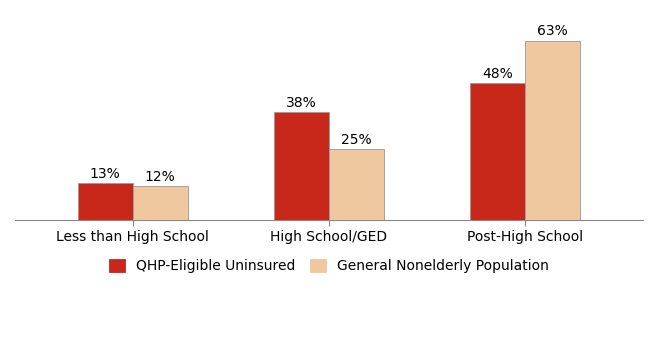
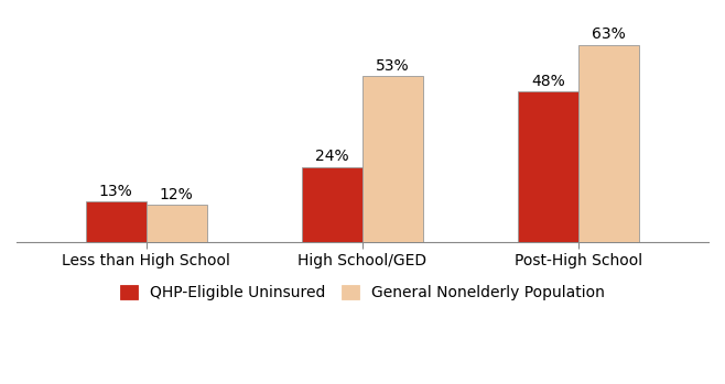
QHP-Eligible Uninsured/High School/GED: 38% -> 24%
General Nonelderly Population/High School/GED: 25% -> 53%
